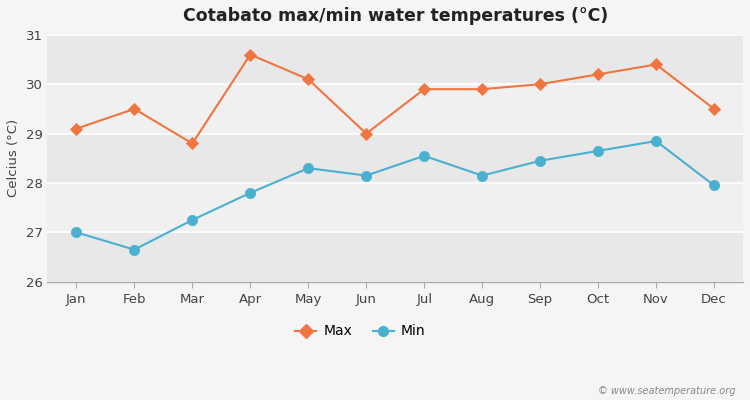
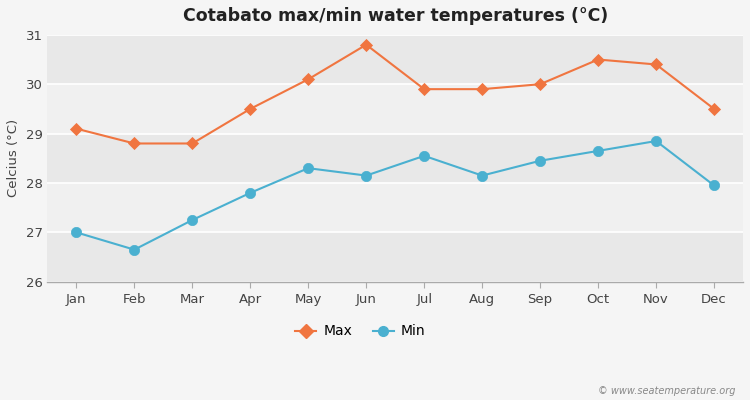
Max/Feb: 29.5 -> 28.8
Max/Apr: 30.6 -> 29.5
Max/Jun: 29.0 -> 30.8
Max/Oct: 30.2 -> 30.5
